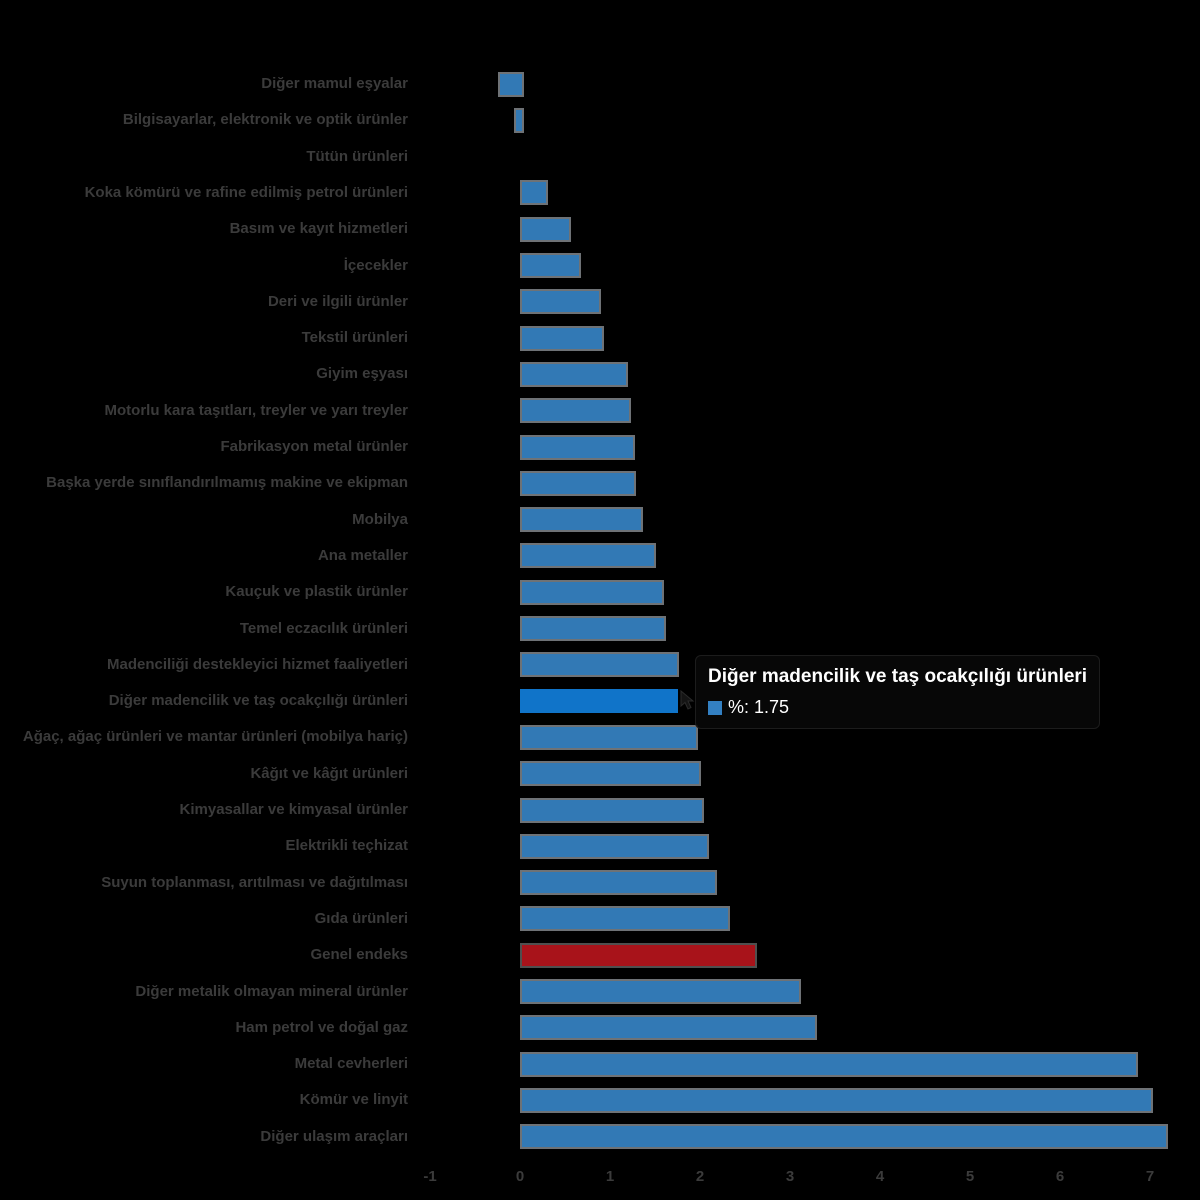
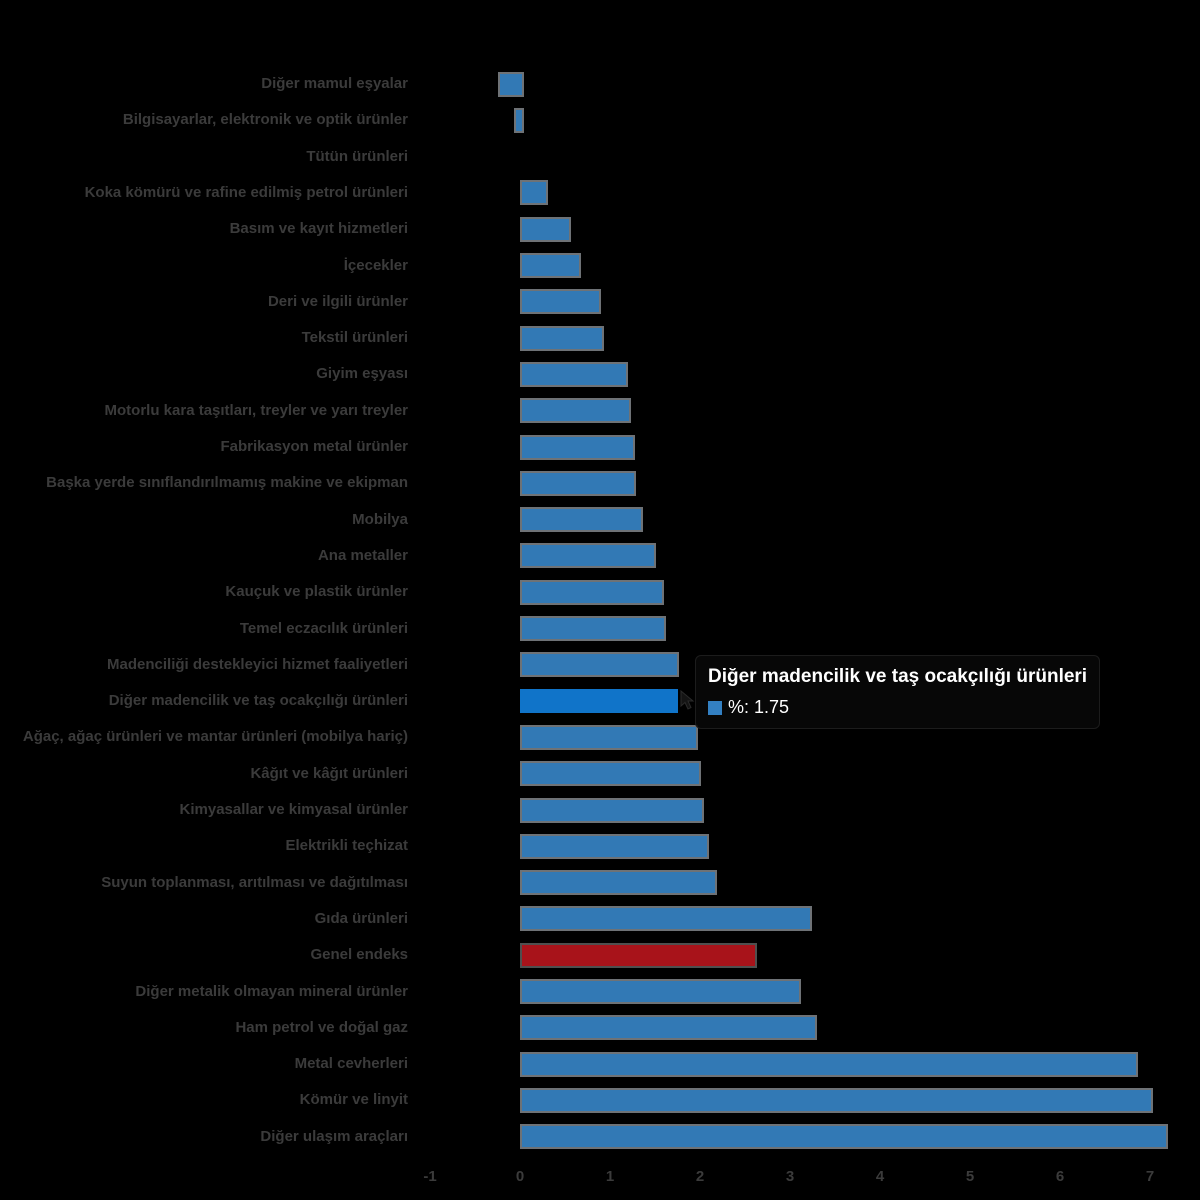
Gıda ürünleri: 2.3 -> 3.2
